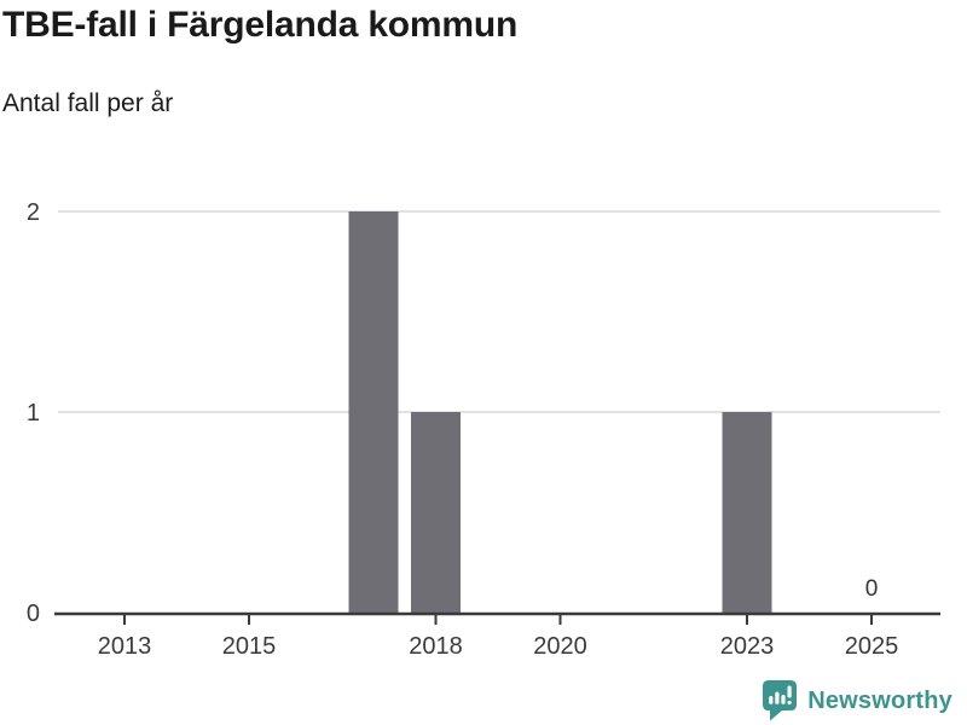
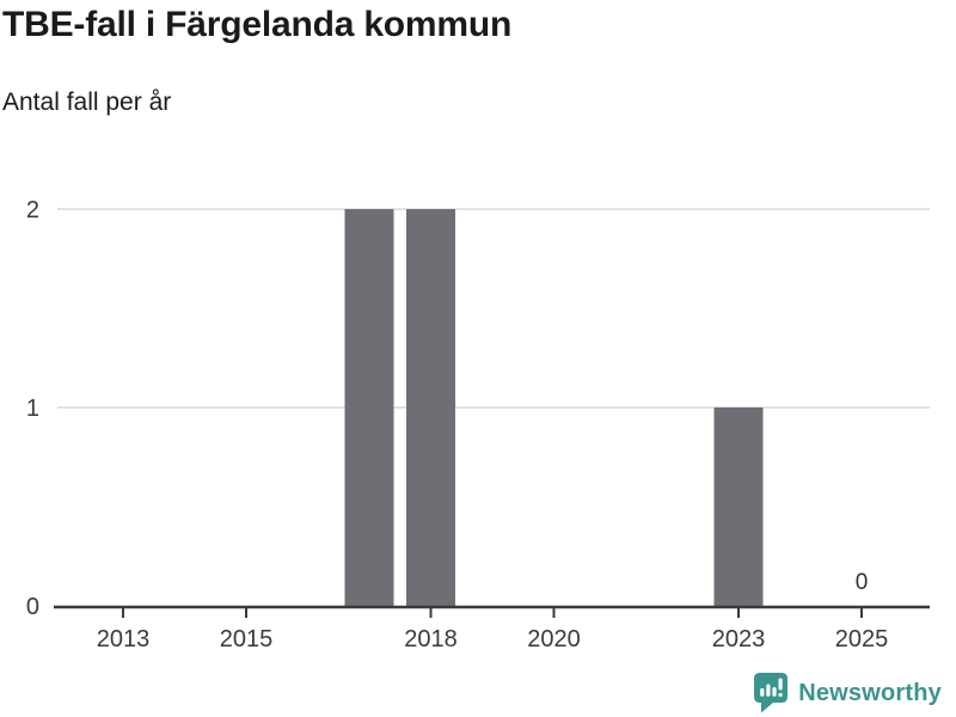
2018: 1 -> 2
